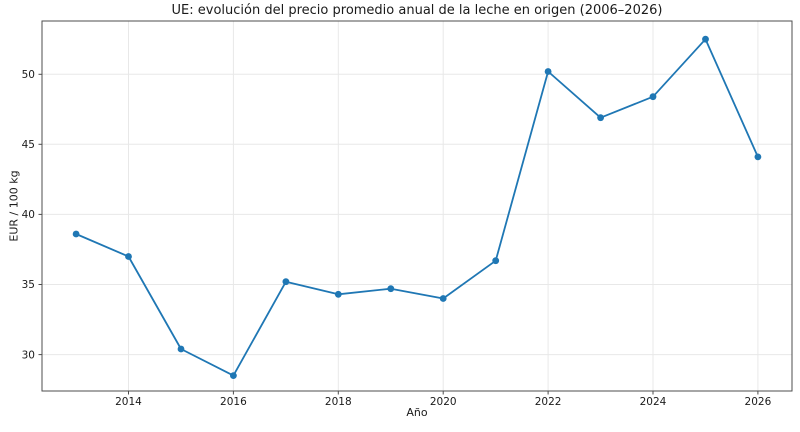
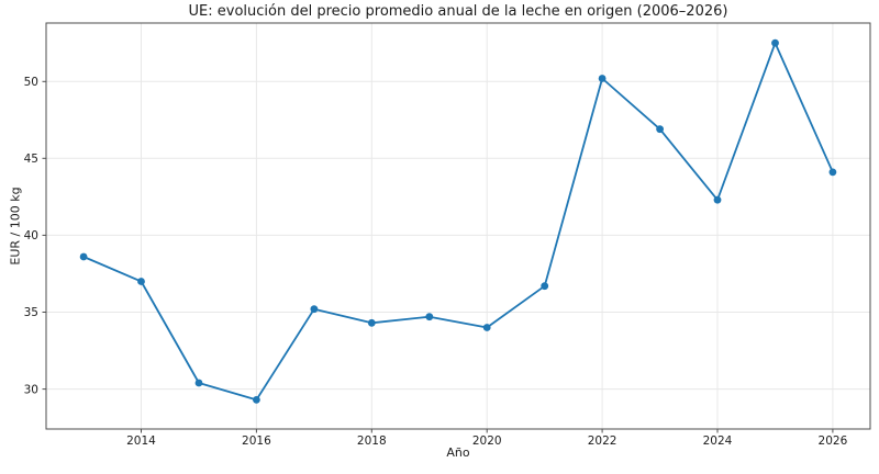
2016: 28.5 -> 29.3
2024: 48.4 -> 42.3
